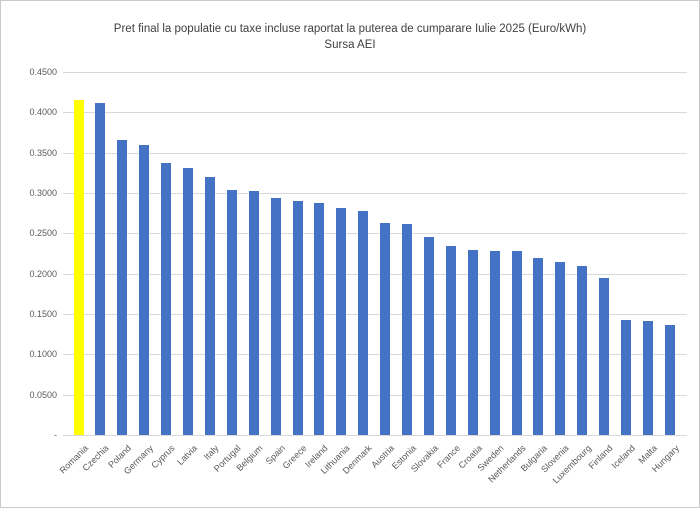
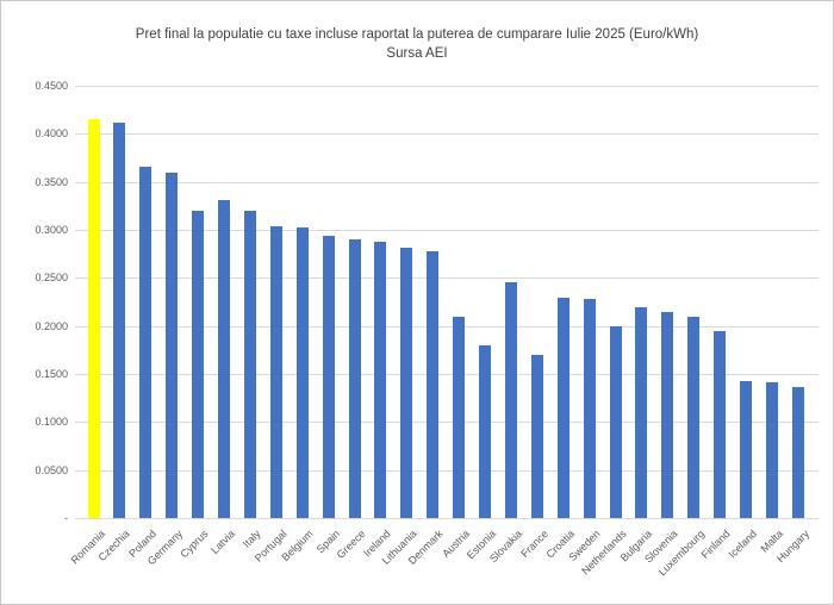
Cyprus: 0.34 -> 0.32
Austria: 0.26 -> 0.21
Estonia: 0.26 -> 0.18
France: 0.23 -> 0.17
Netherlands: 0.23 -> 0.20
